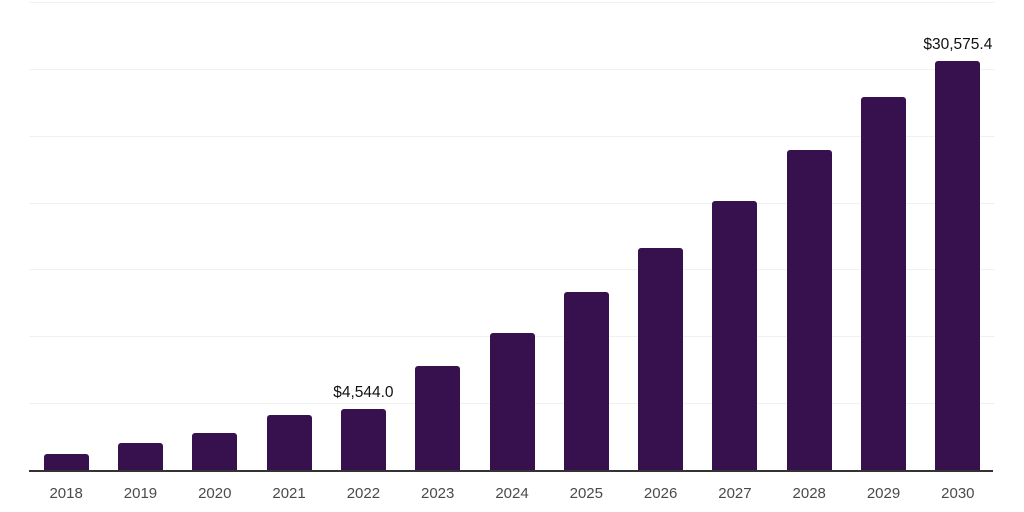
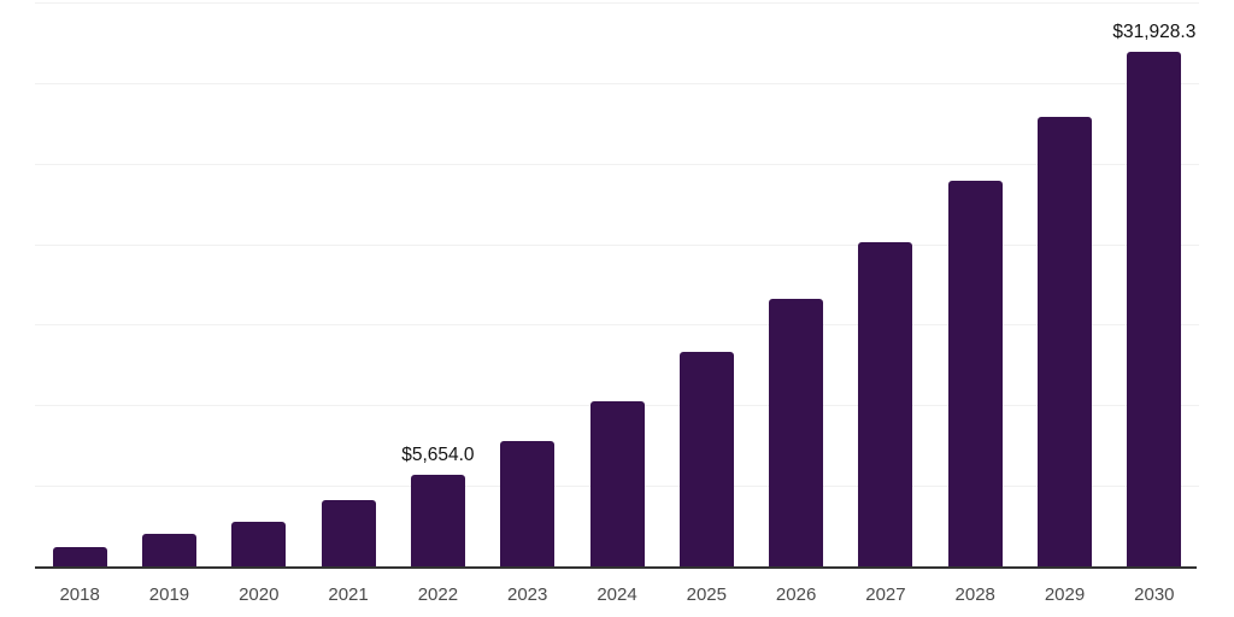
2022: $4,544.0 -> $5,654.0
2030: $30,575.4 -> $31,928.3
